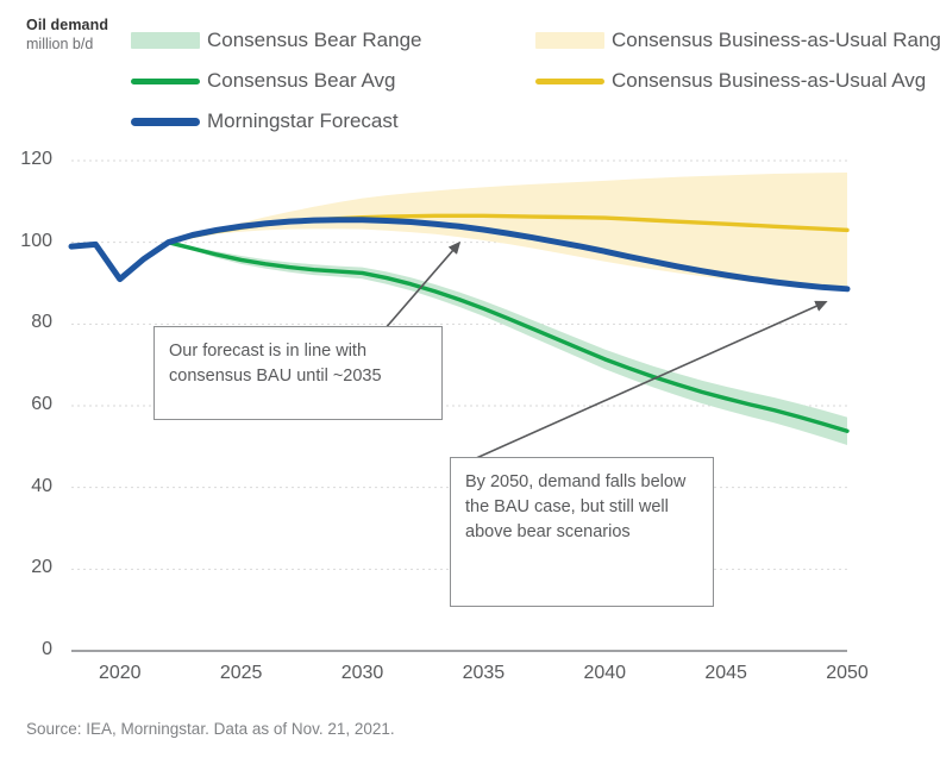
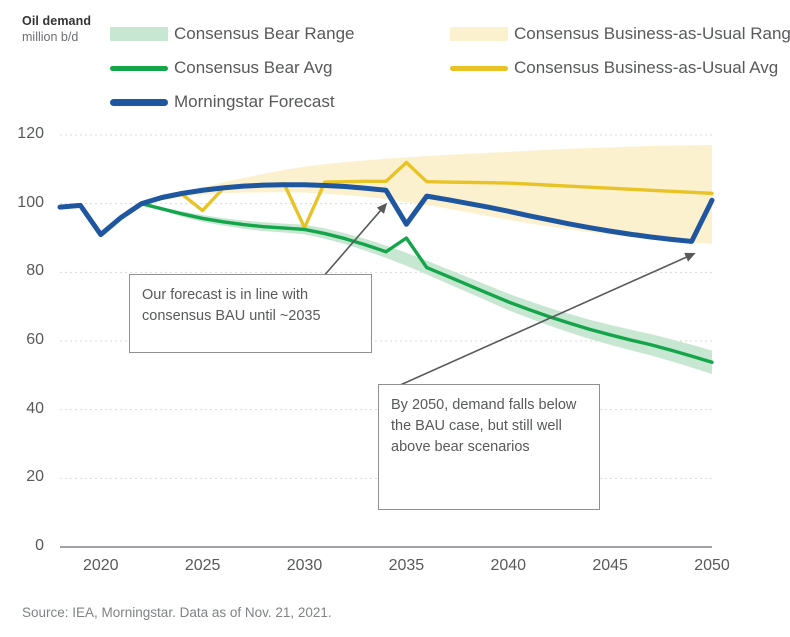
Consensus Business-as-Usual Avg/2025: 104 -> 98
Consensus Business-as-Usual Avg/2030: 106 -> 93
Morningstar Forecast/2035: 103 -> 94
Consensus Business-as-Usual Avg/2035: 106 -> 112
Consensus Bear Avg/2035: 84 -> 90
Morningstar Forecast/2050: 89 -> 101
